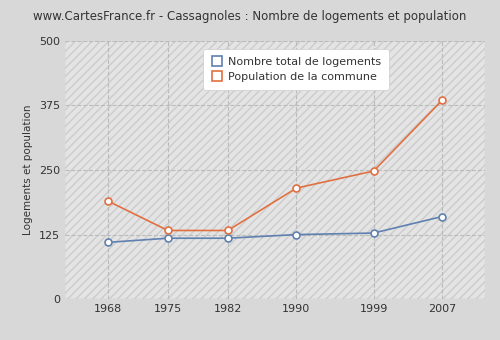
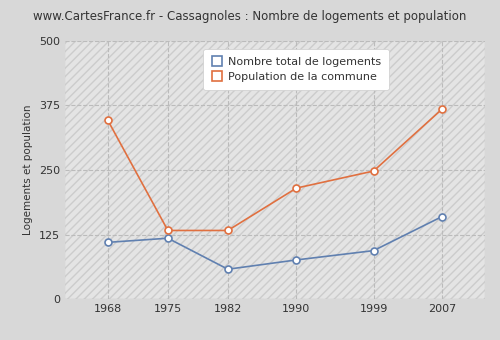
Population de la commune/1968: 190 -> 346
Nombre total de logements/1982: 118 -> 58
Nombre total de logements/1990: 125 -> 76
Nombre total de logements/1999: 128 -> 94
Population de la commune/2007: 385 -> 368
